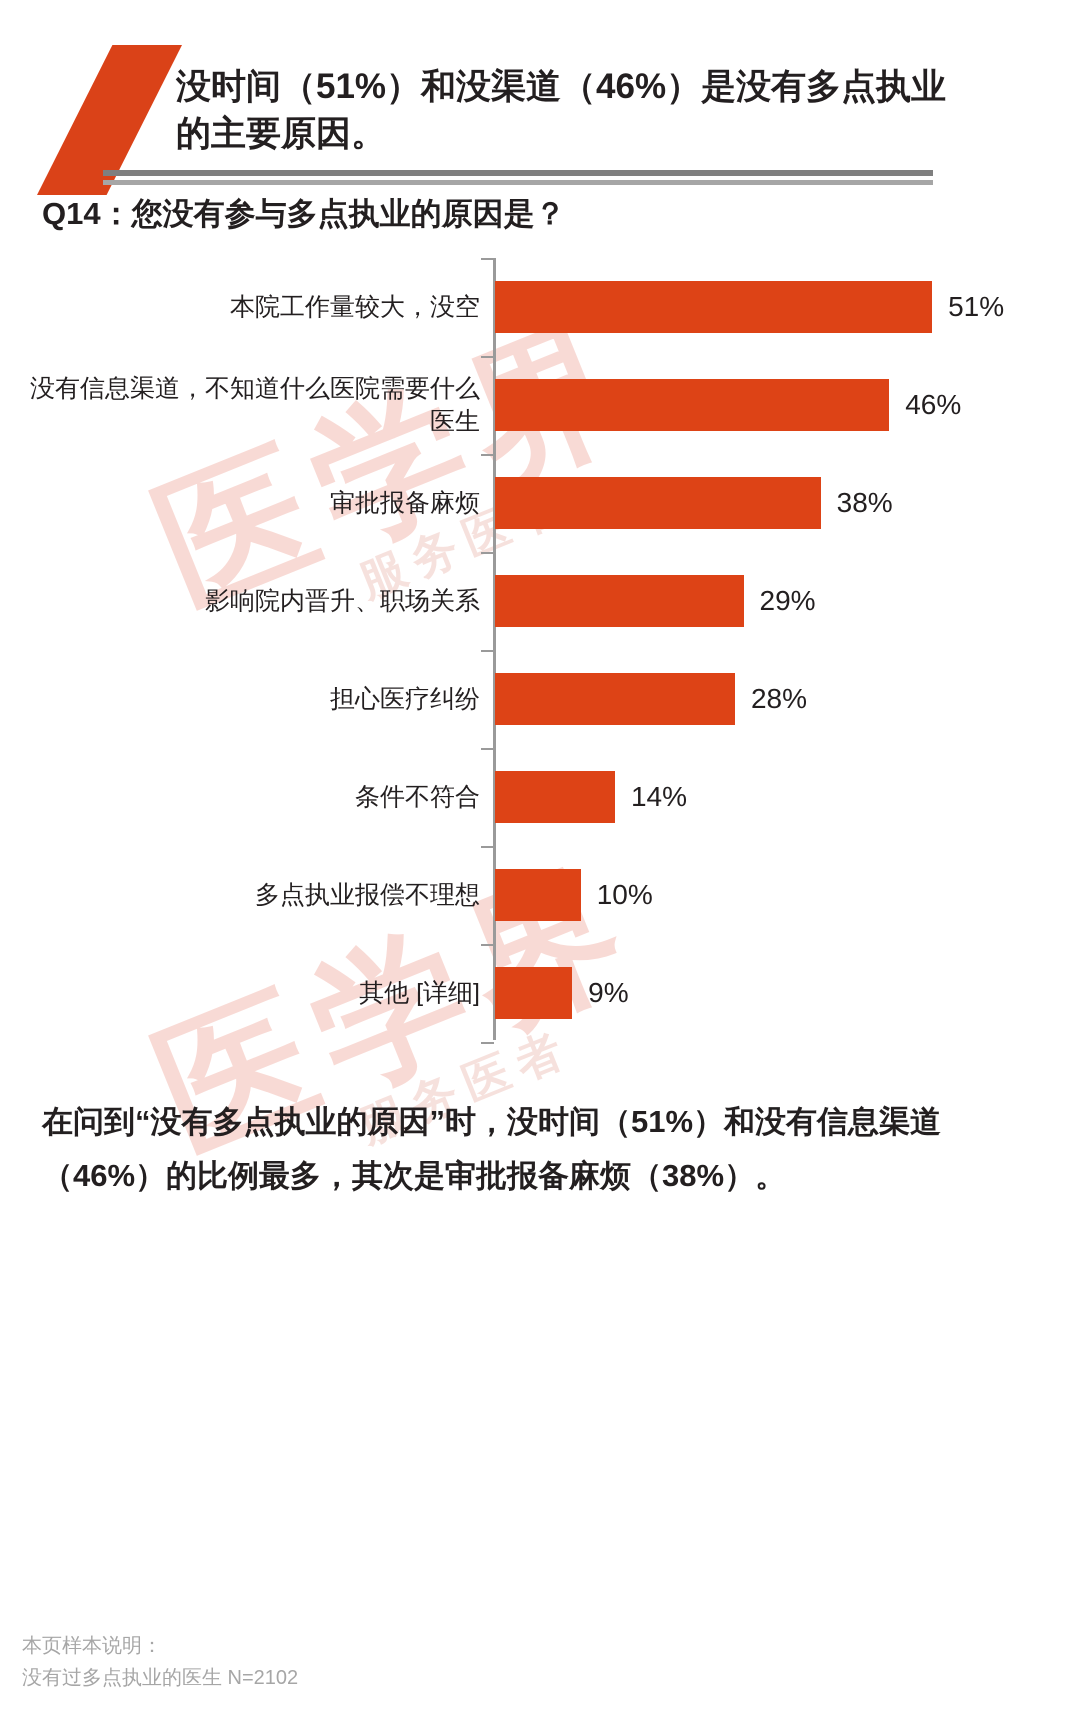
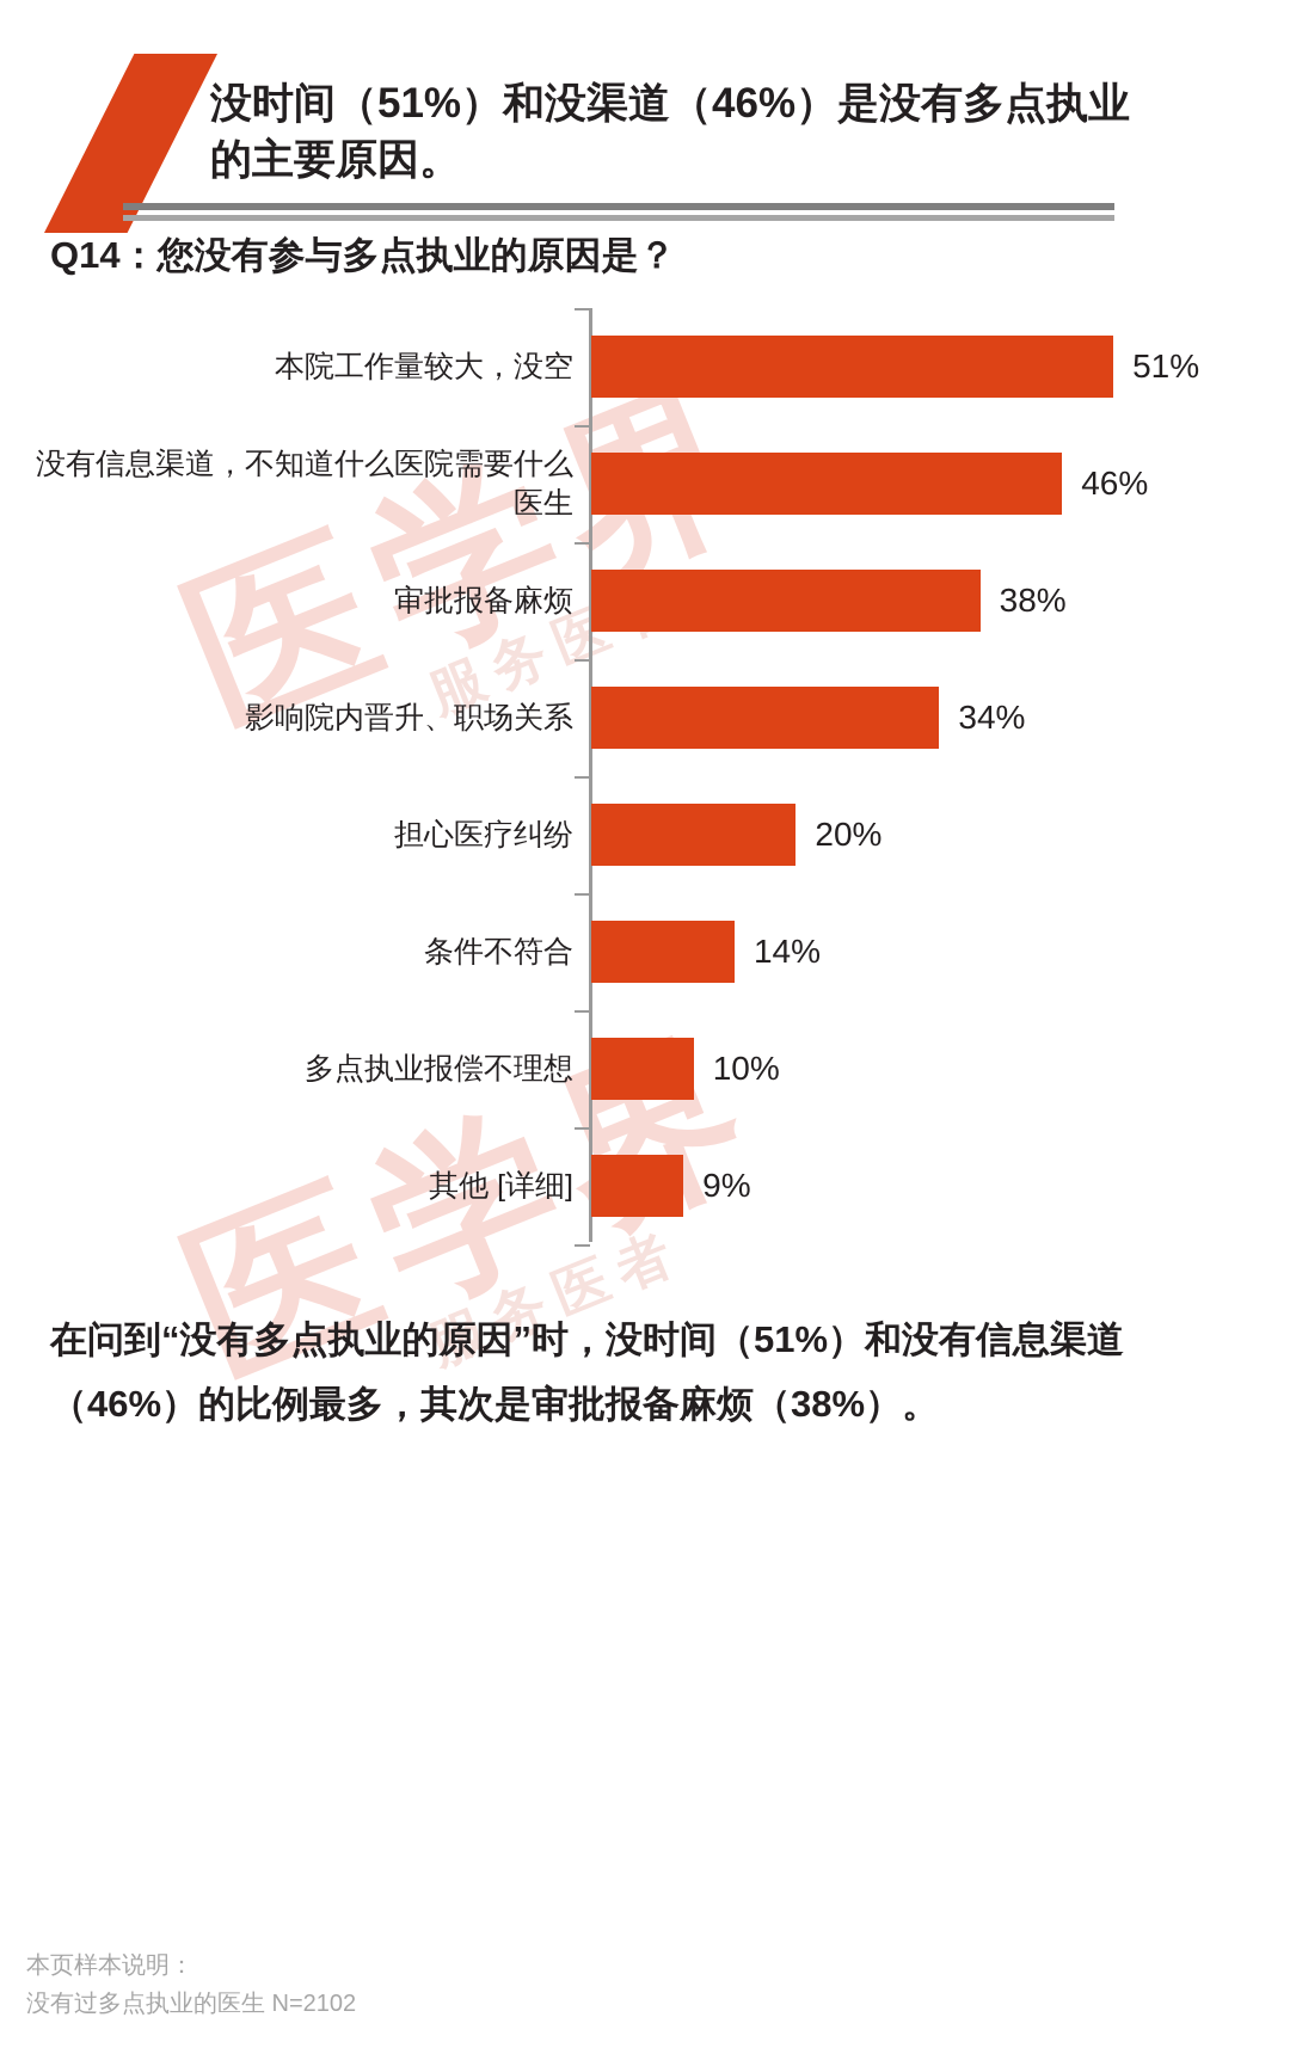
影响院内晋升、职场关系: 29% -> 34%
担心医疗纠纷: 28% -> 20%
